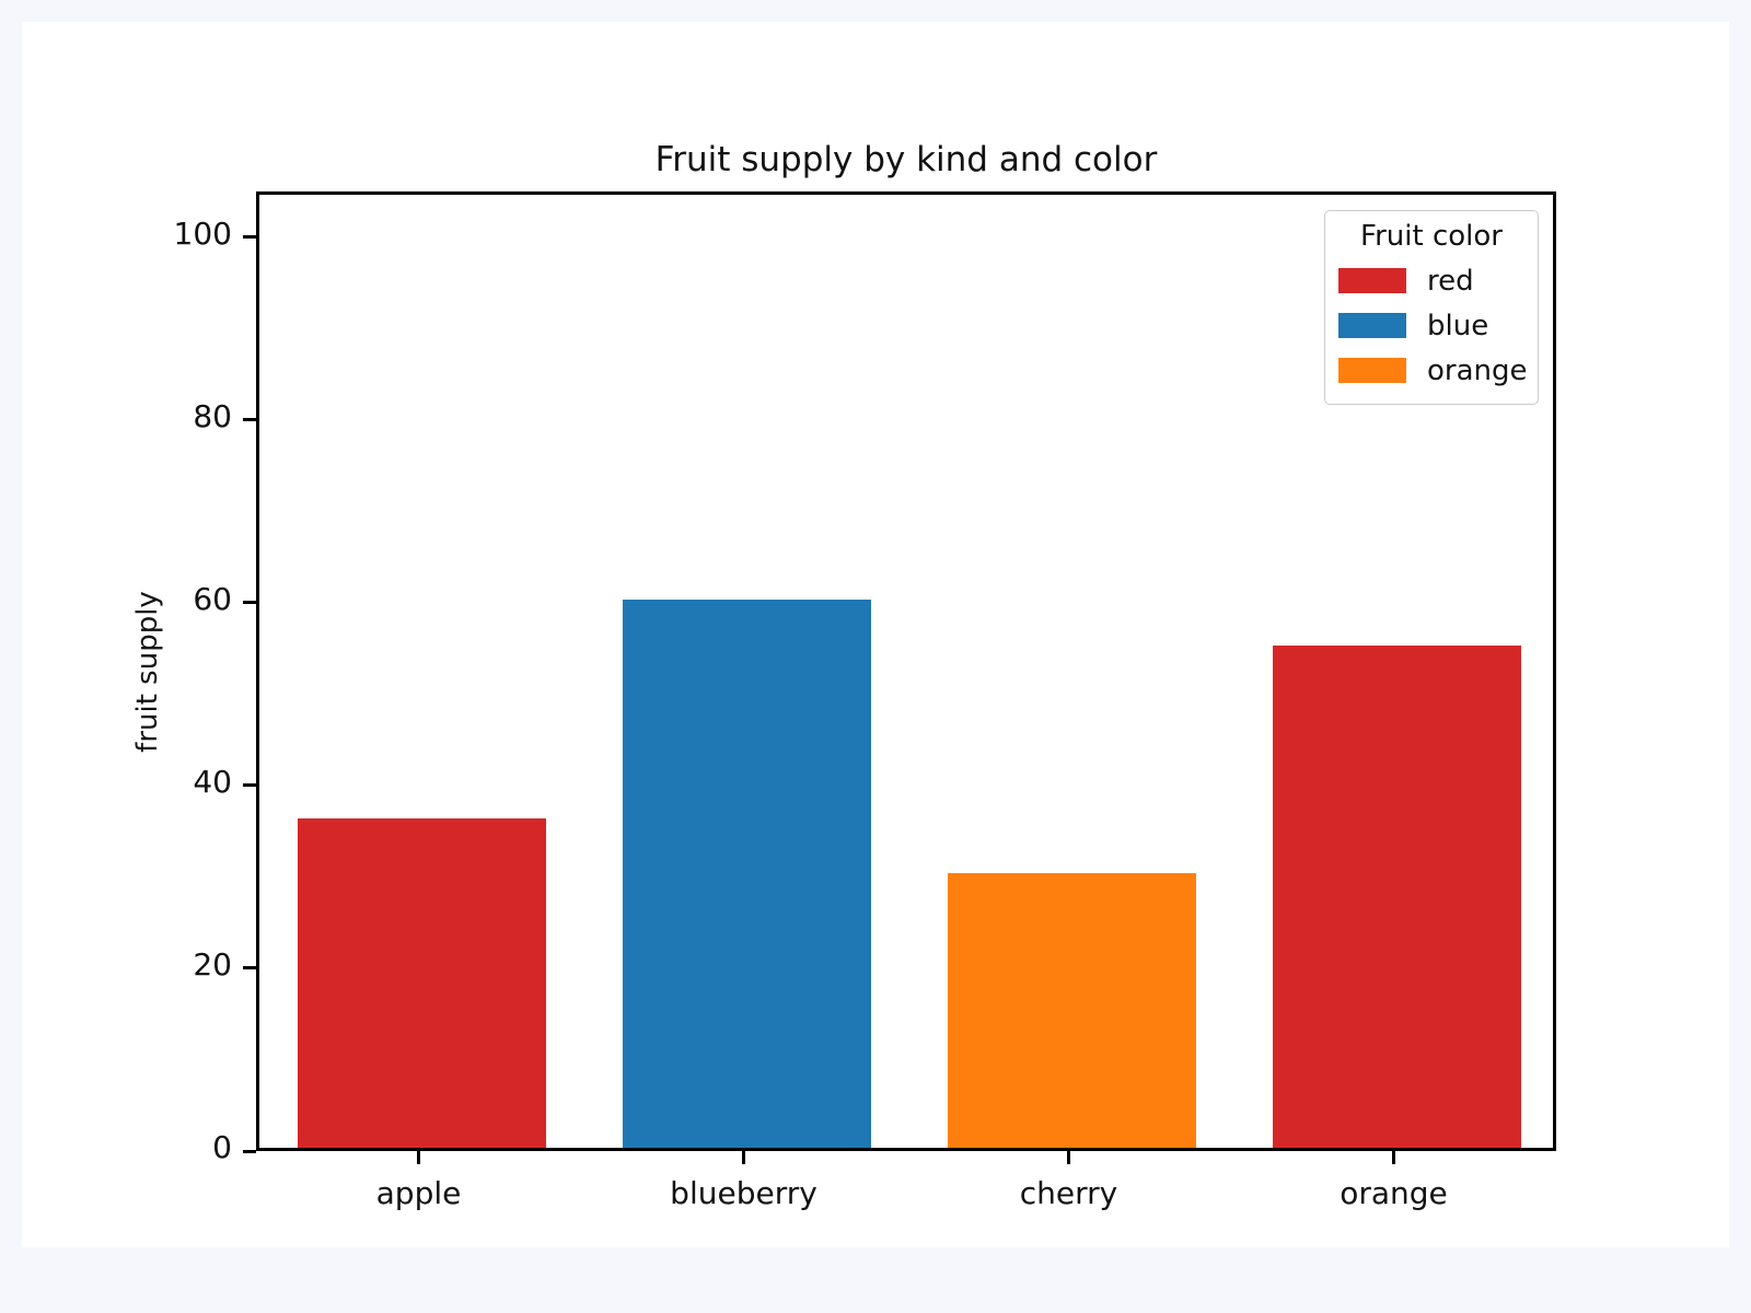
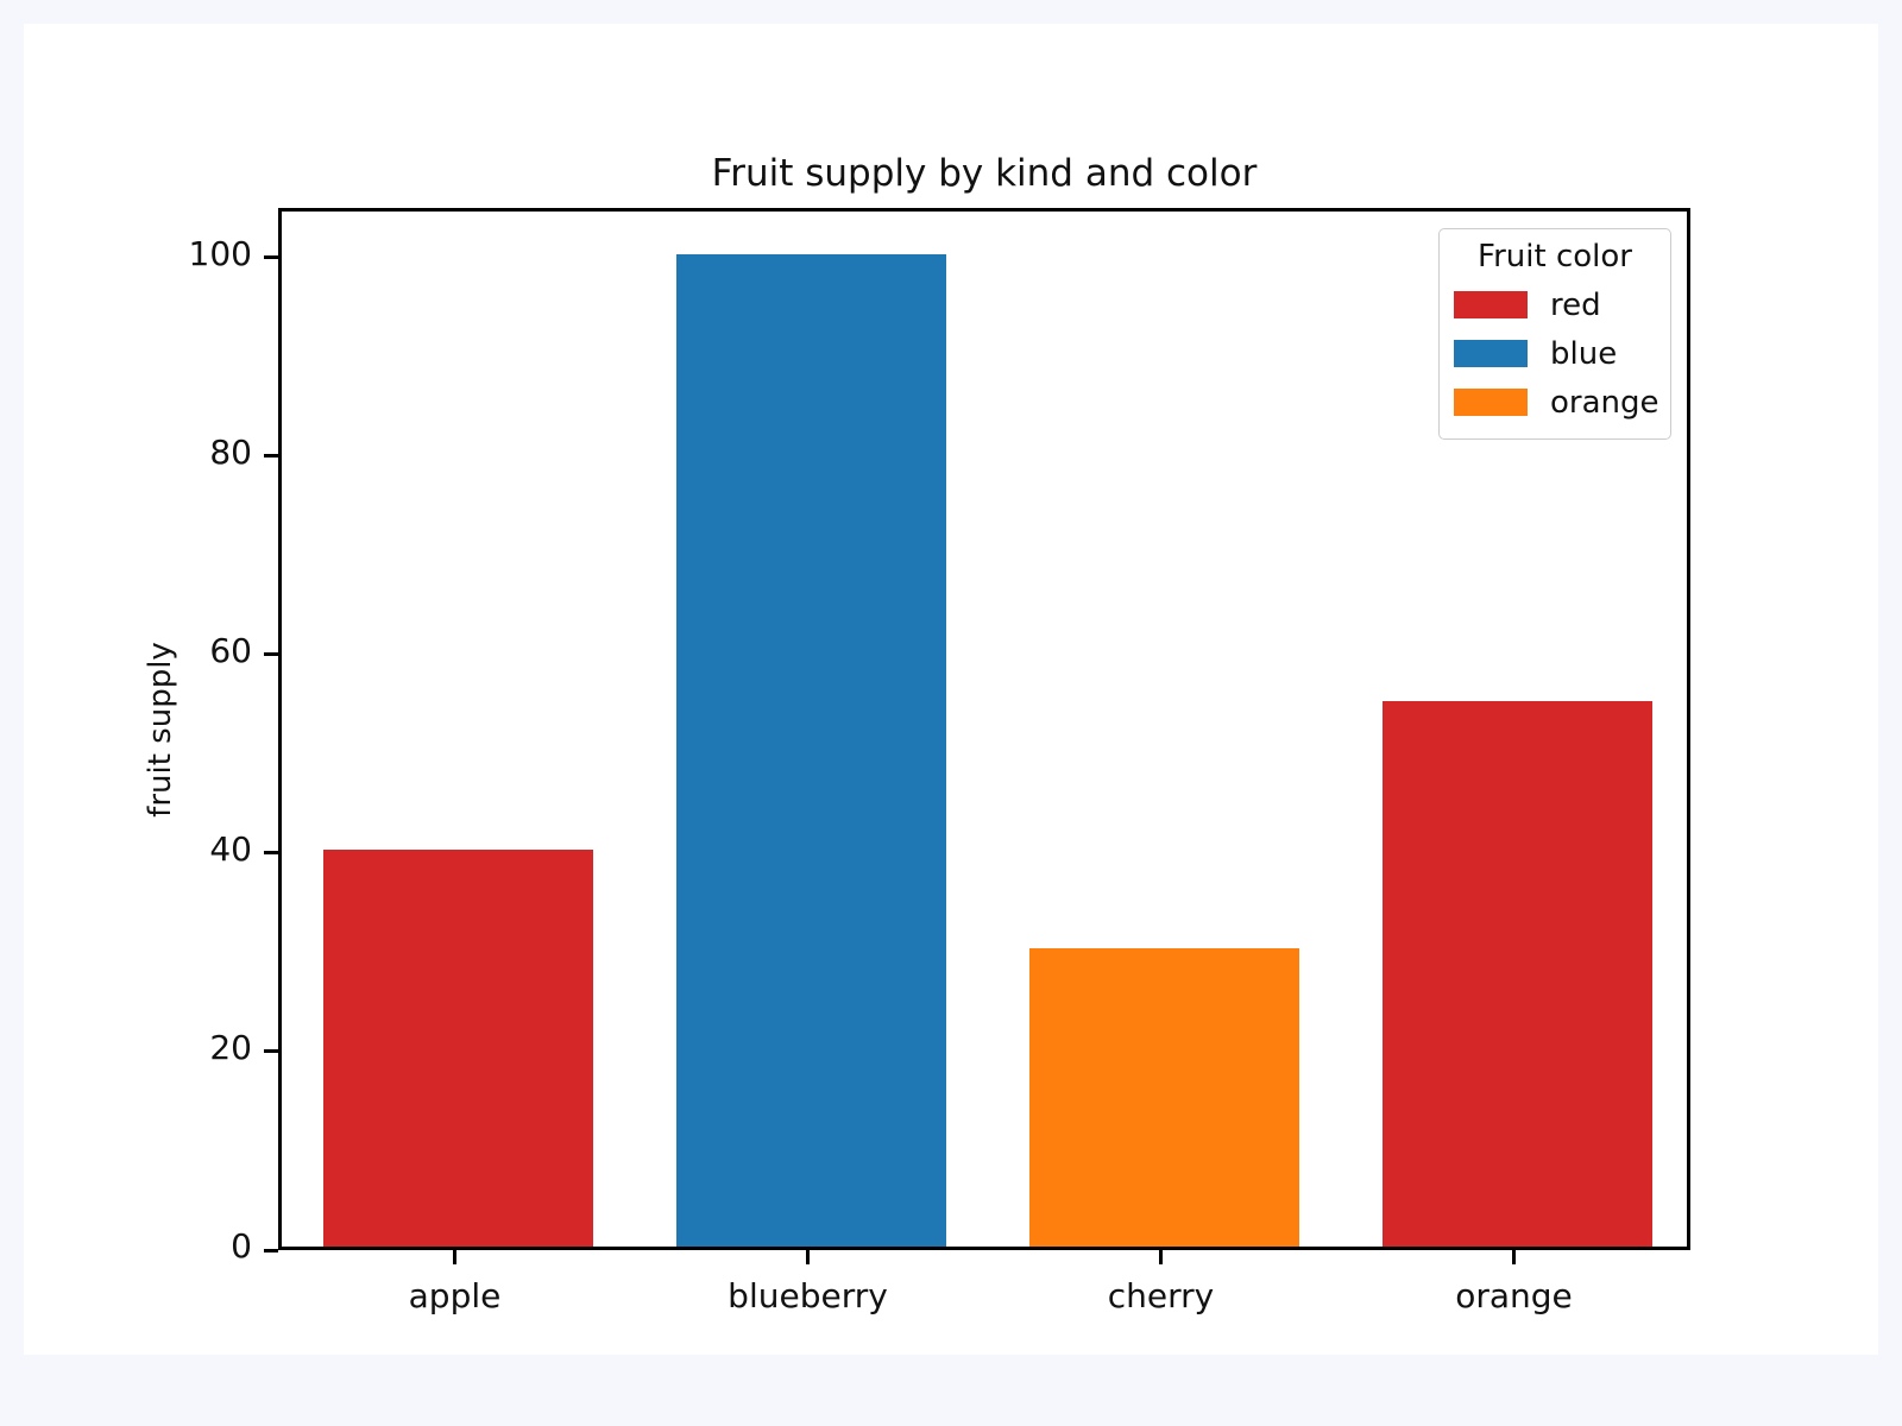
apple: 36 -> 40
blueberry: 60 -> 100
